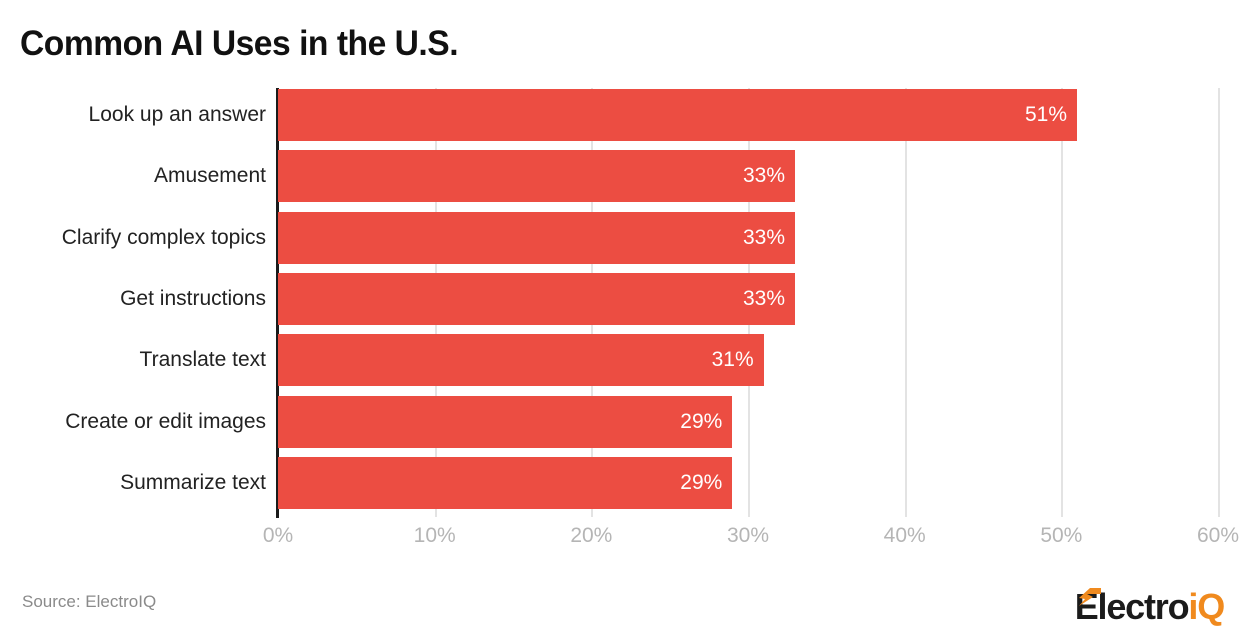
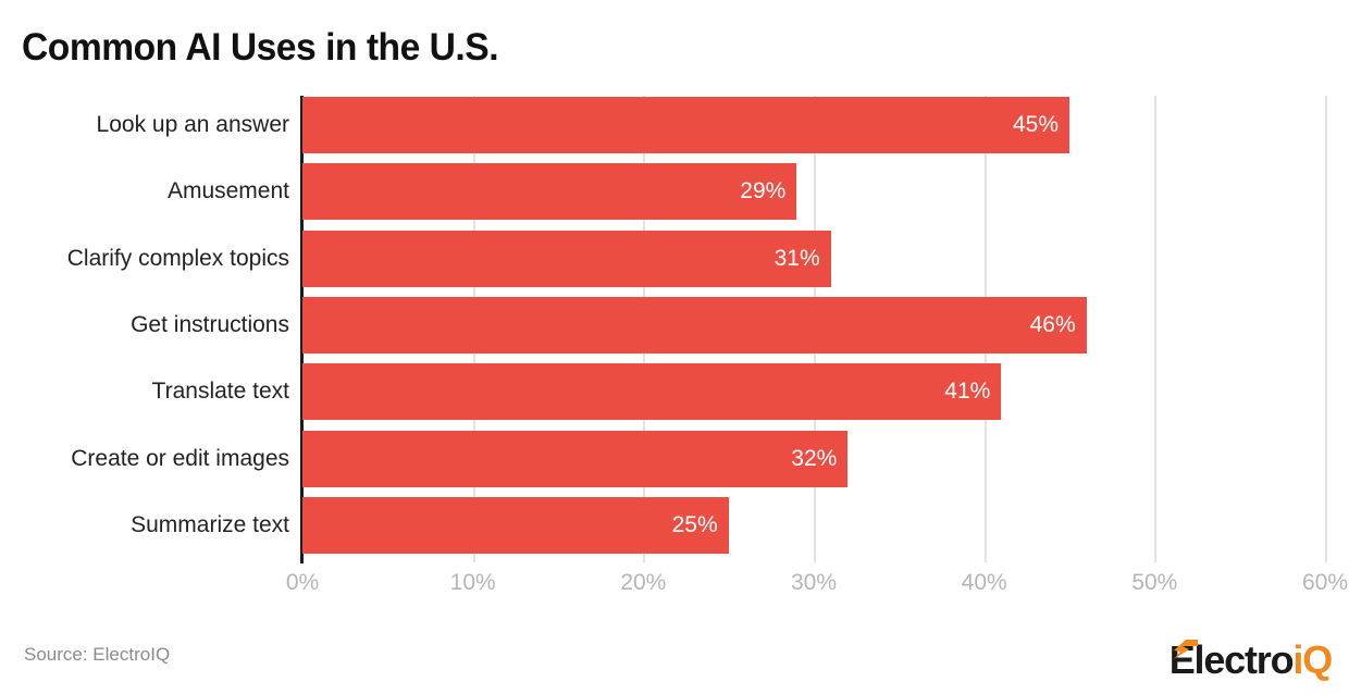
Look up an answer: 51% -> 45%
Amusement: 33% -> 29%
Clarify complex topics: 33% -> 31%
Get instructions: 33% -> 46%
Translate text: 31% -> 41%
Create or edit images: 29% -> 32%
Summarize text: 29% -> 25%
